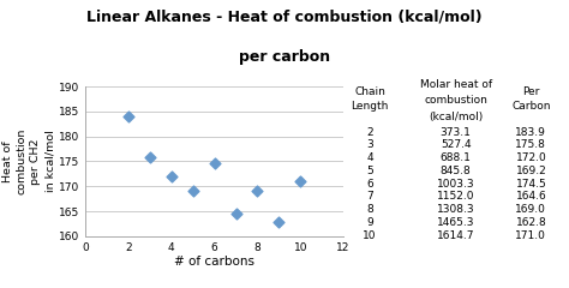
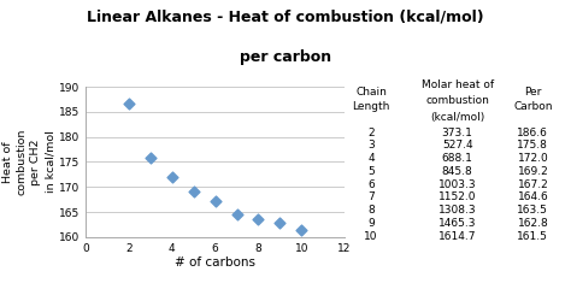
2: 183.9 -> 186.6
6: 174.5 -> 167.2
8: 169.0 -> 163.5
10: 171.0 -> 161.5
